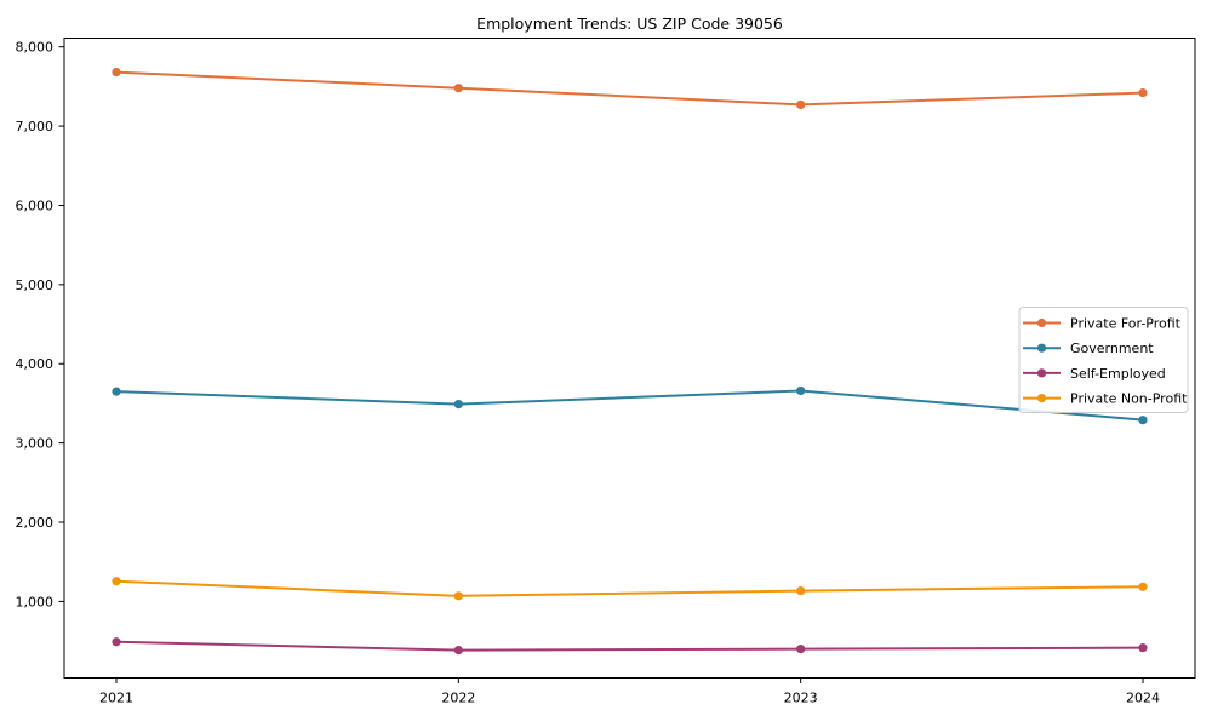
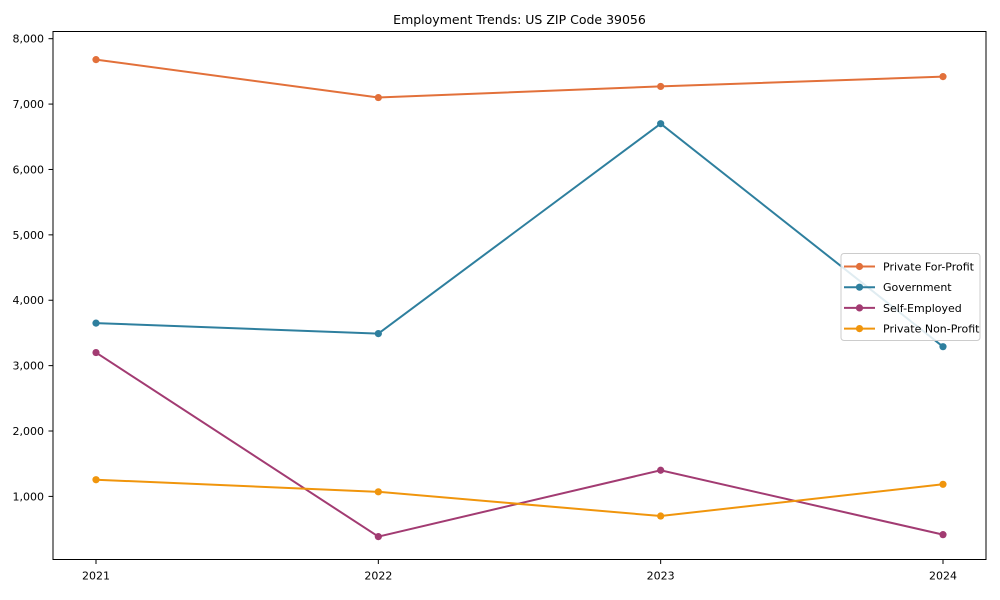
Self-Employed/2021: 500 -> 3200
Private For-Profit/2022: 7500 -> 7100
Government/2023: 3700 -> 6700
Self-Employed/2023: 400 -> 1400
Private Non-Profit/2023: 1100 -> 700
